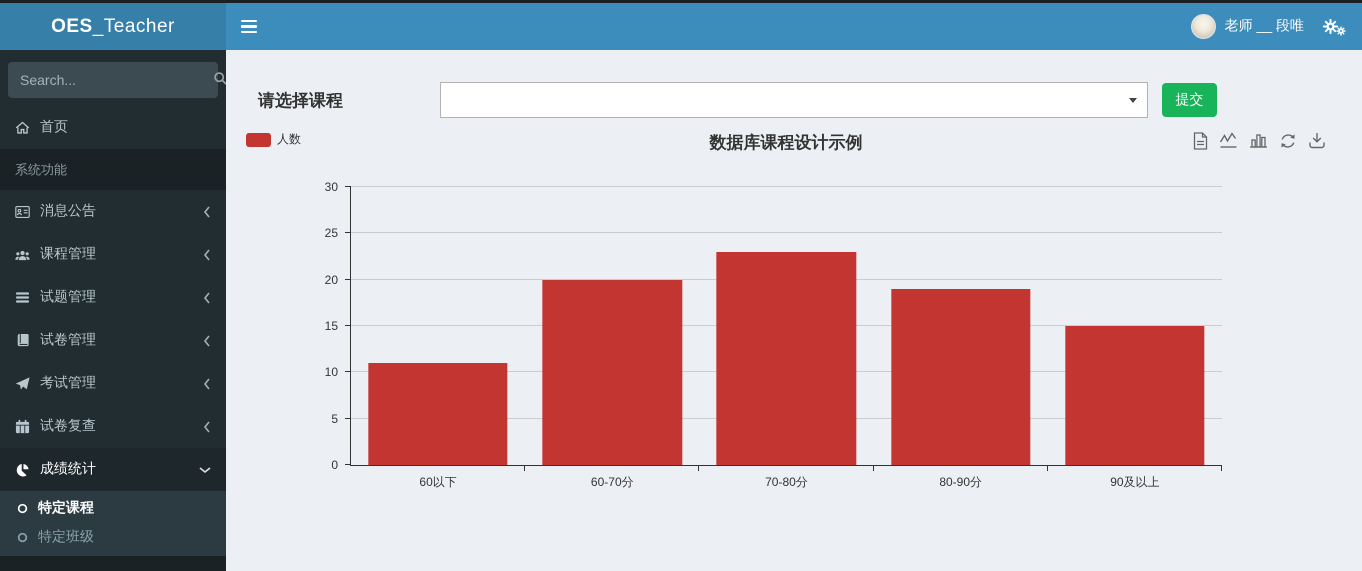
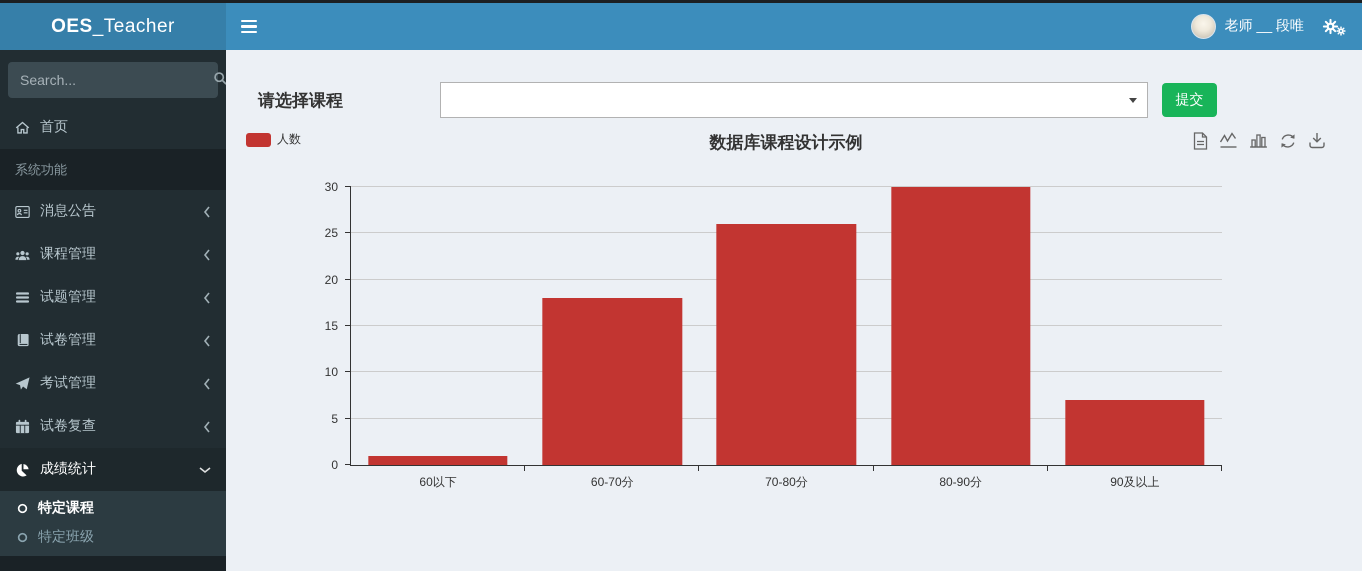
60以下: 11 -> 1
60-70分: 20 -> 18
70-80分: 23 -> 26
80-90分: 19 -> 30
90及以上: 15 -> 7
